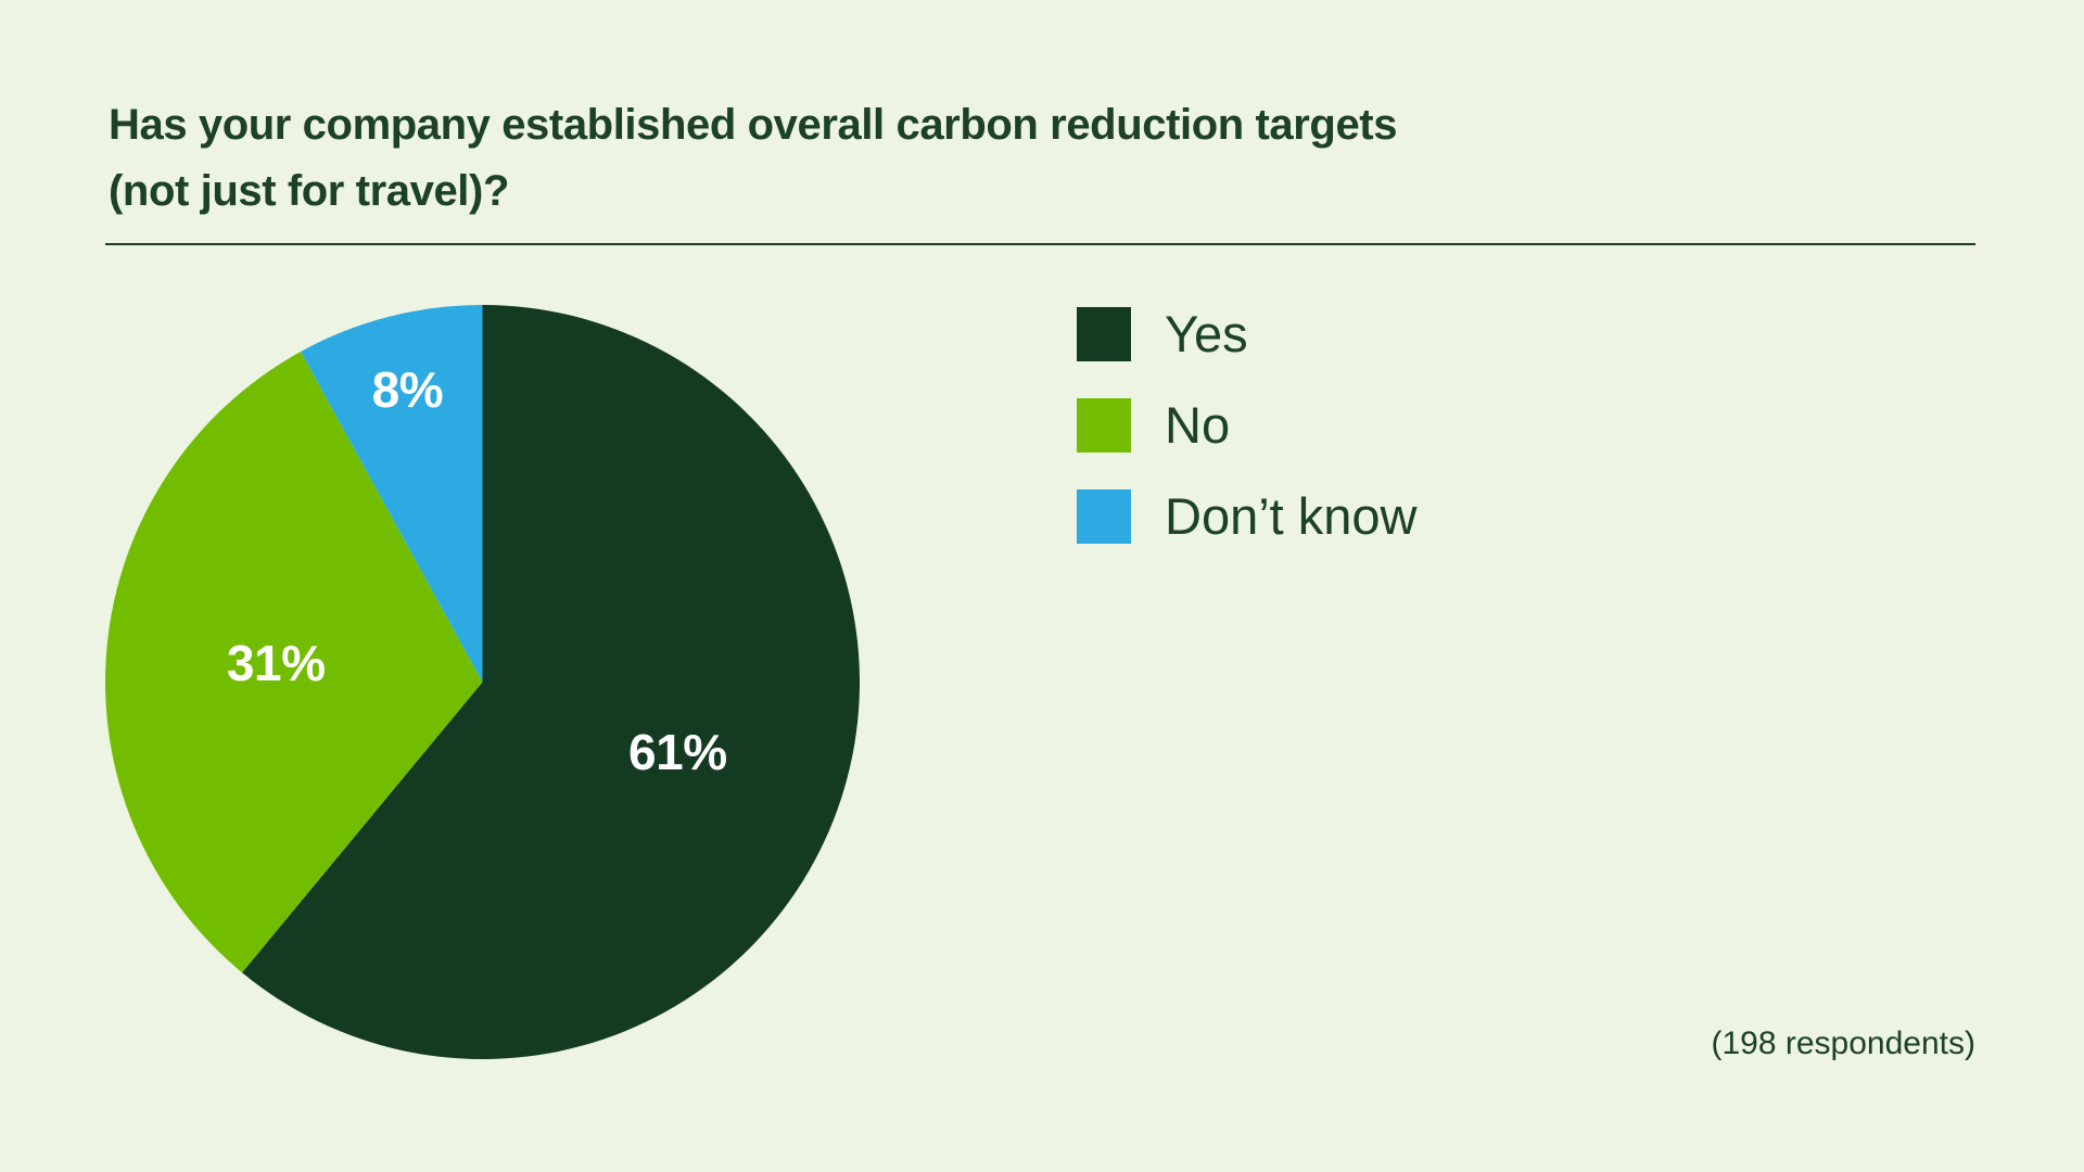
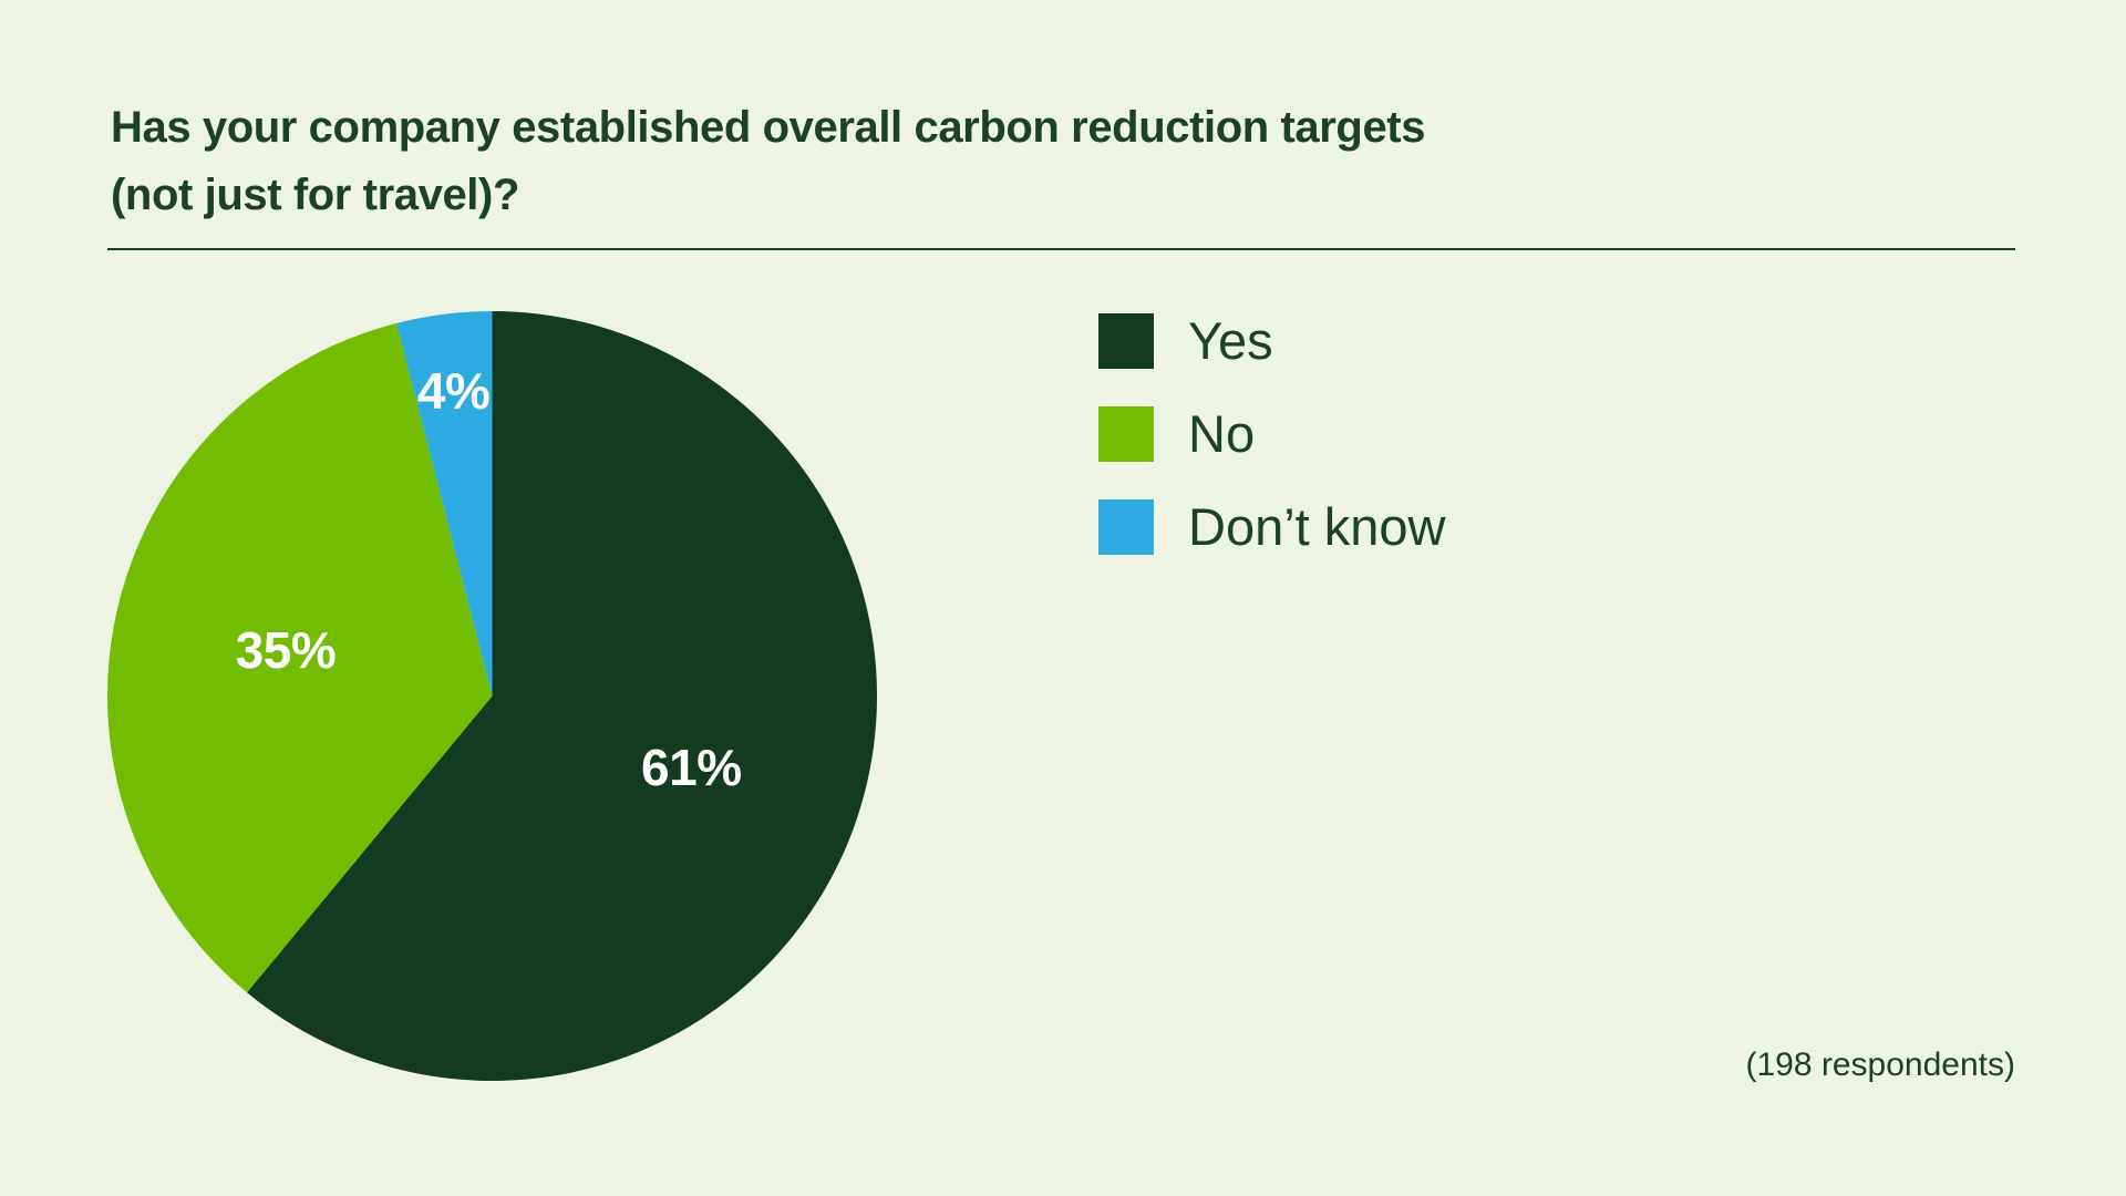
No: 31% -> 35%
Don’t know: 8% -> 4%
